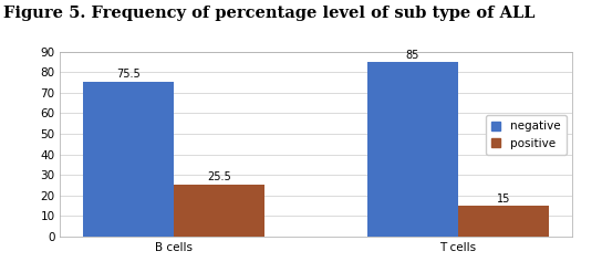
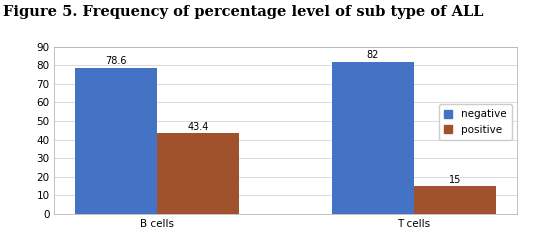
negative/B cells: 75.5 -> 78.6
positive/B cells: 25.5 -> 43.4
negative/T cells: 85 -> 82
